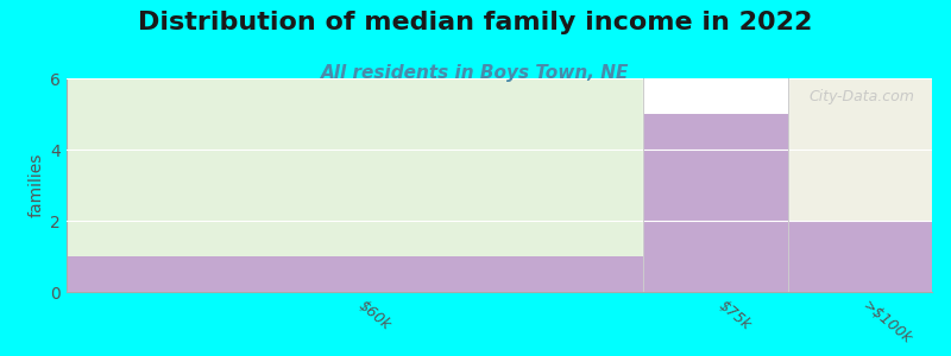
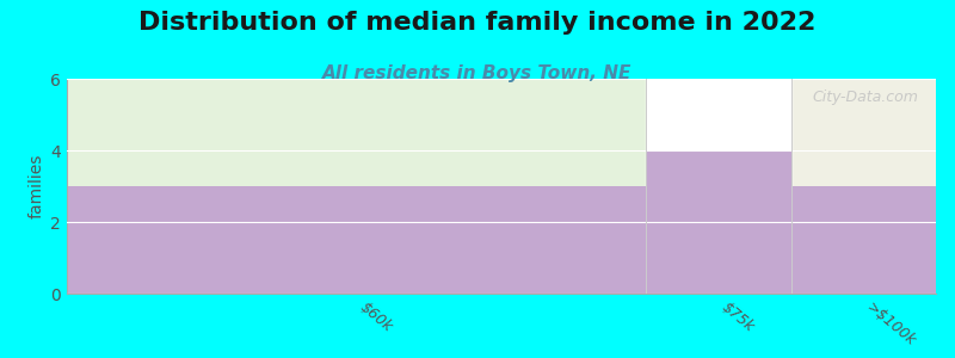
$60k: 1 -> 3
$75k: 5 -> 4
>$100k: 2 -> 3
